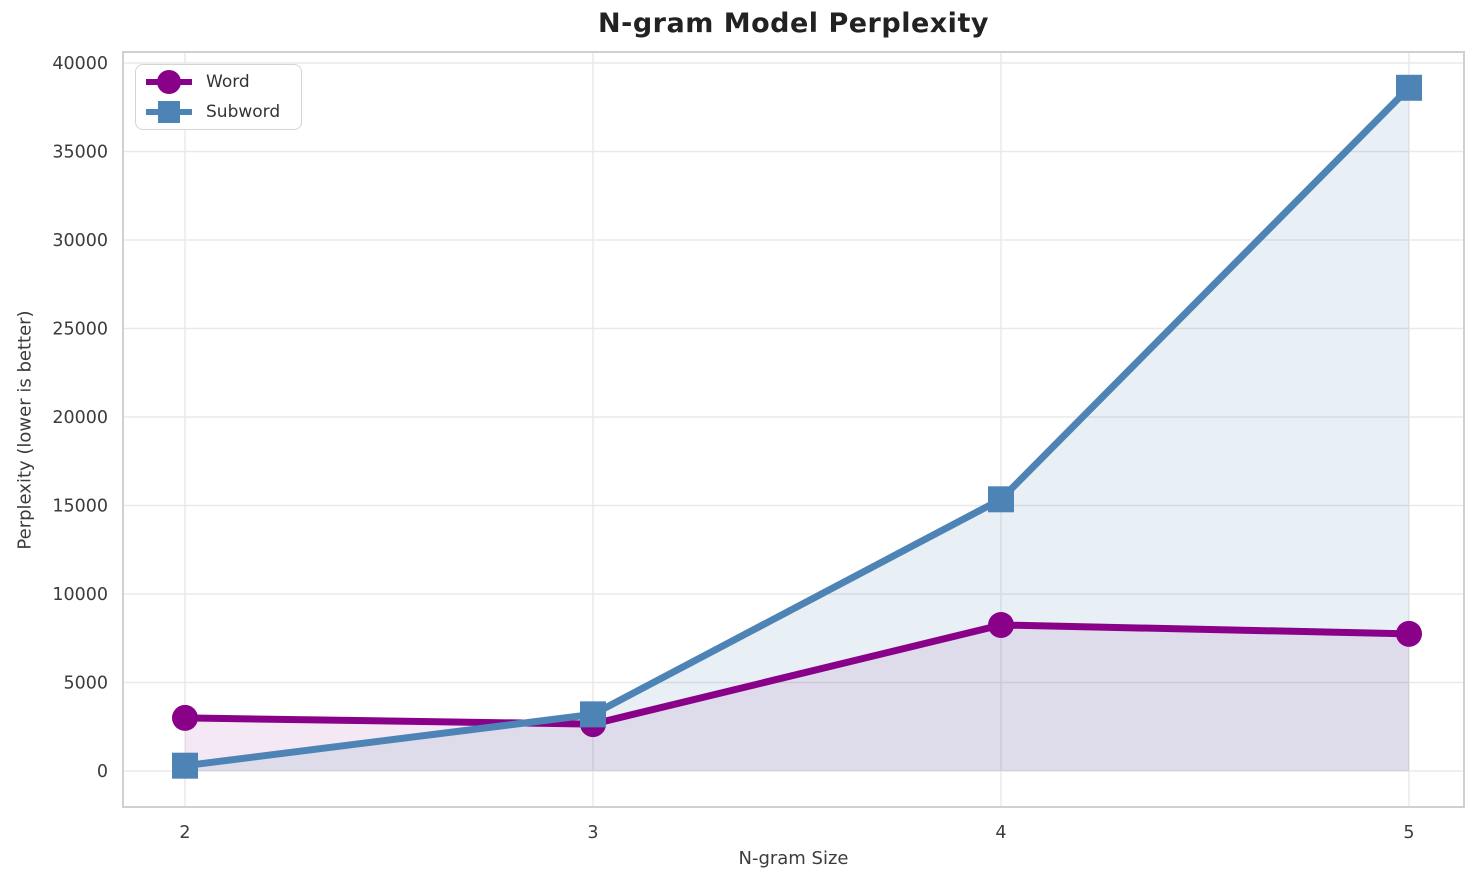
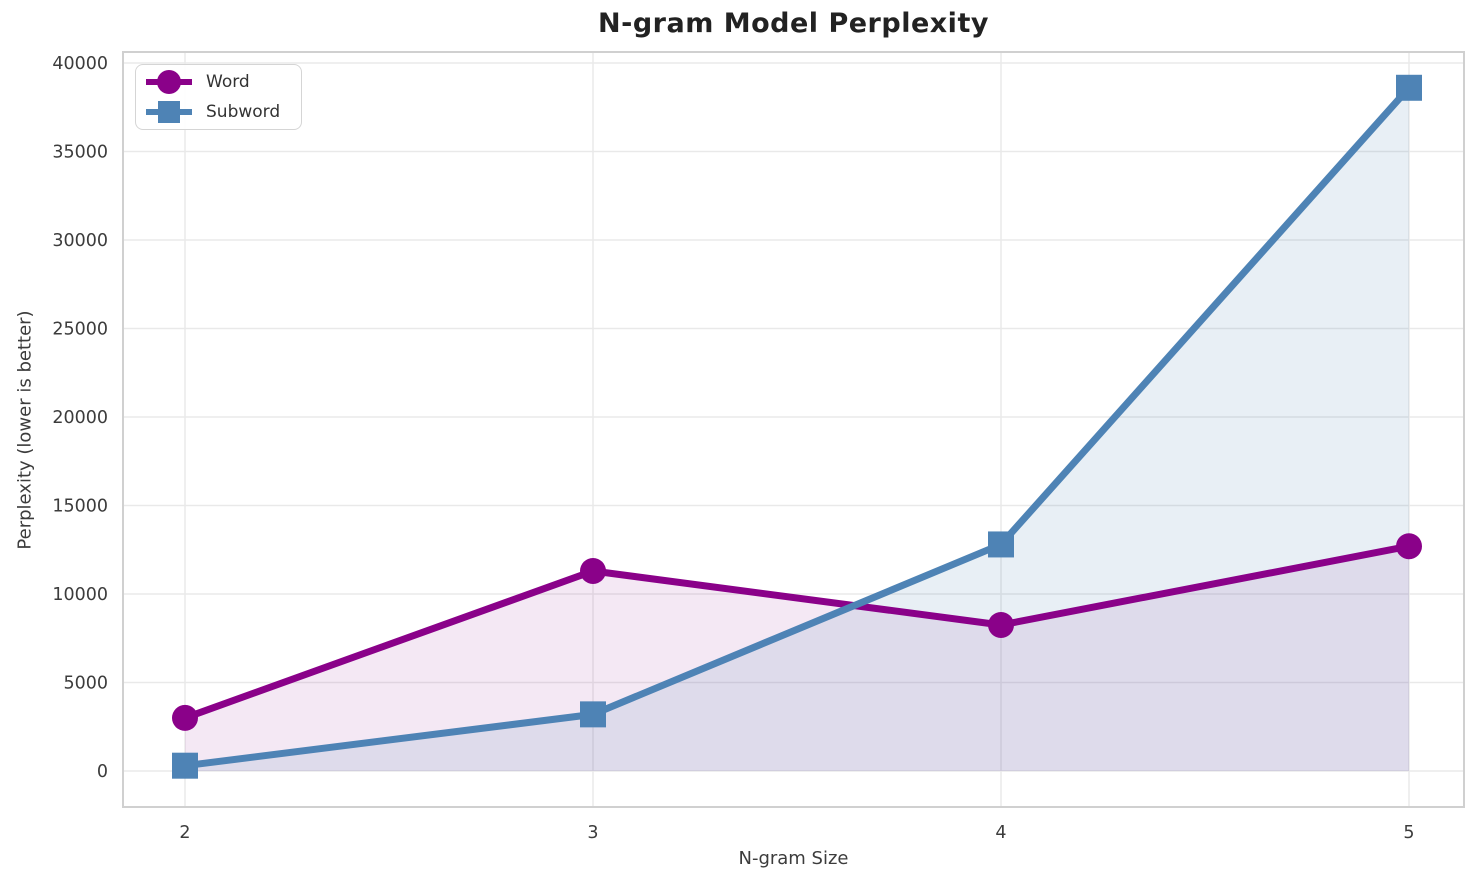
Word/3: 2600 -> 11300
Subword/4: 15400 -> 12800
Word/5: 7800 -> 12700
